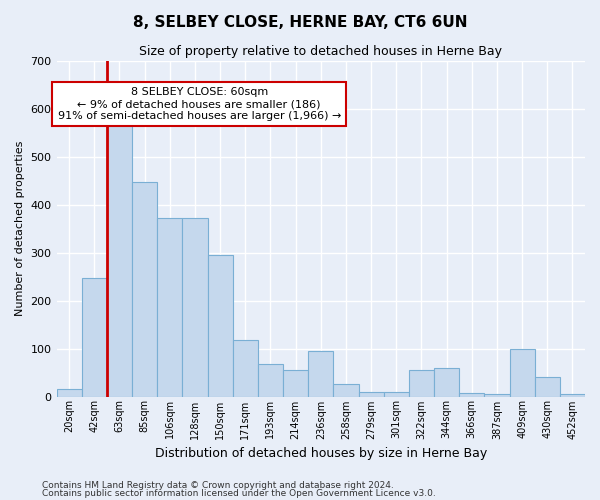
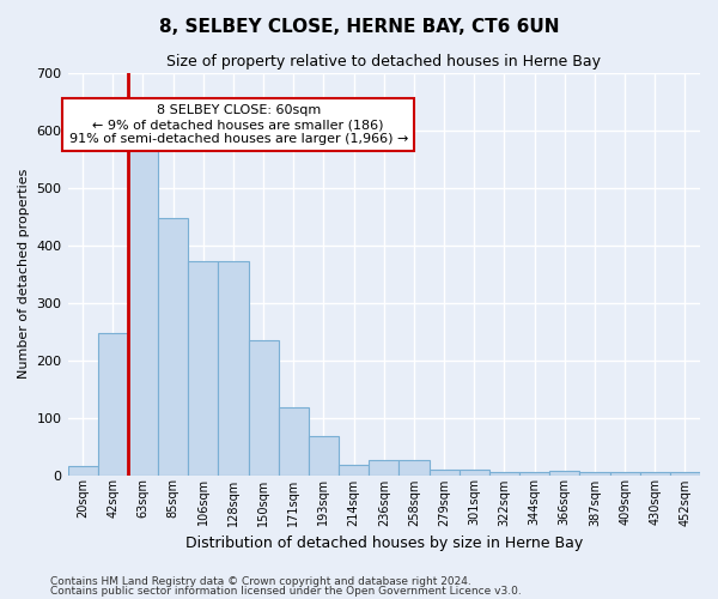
150sqm: 295 -> 235
214sqm: 55 -> 18
236sqm: 95 -> 27
322sqm: 55 -> 5
344sqm: 60 -> 5
409sqm: 100 -> 5
430sqm: 40 -> 5
